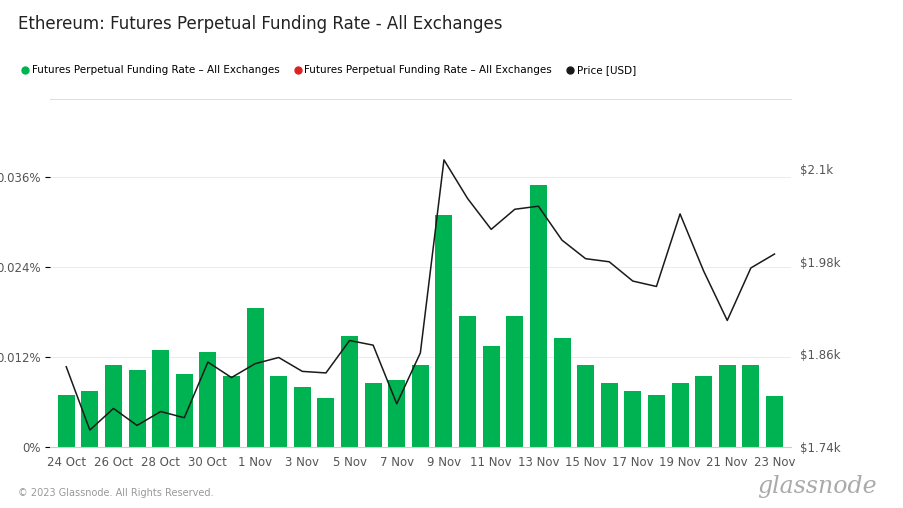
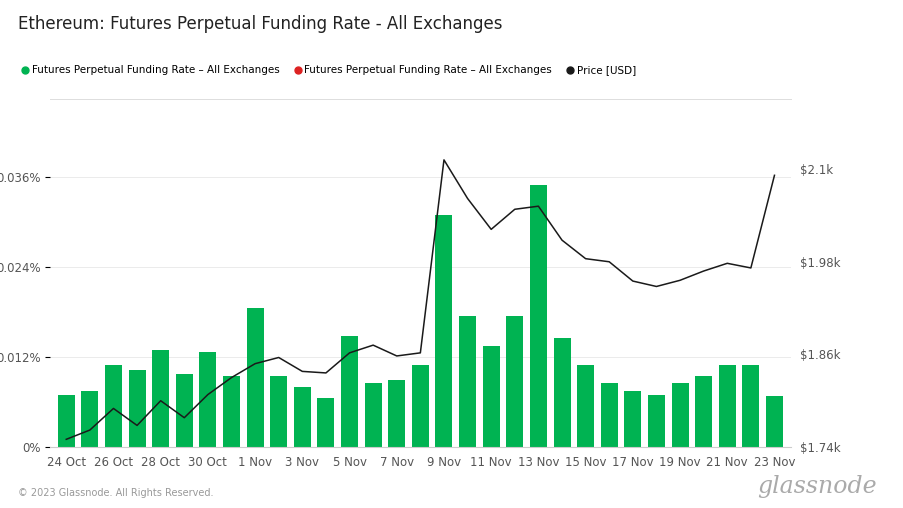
Price [USD]/24 Oct: $1.844k -> $1.750k
Price [USD]/28 Oct: $1.786k -> $1.800k
Price [USD]/30 Oct: $1.850k -> $1.808k
Price [USD]/5 Nov: $1.878k -> $1.862k
Price [USD]/7 Nov: $1.796k -> $1.858k
Price [USD]/19 Nov: $2.042k -> $1.956k
Price [USD]/21 Nov: $1.904k -> $1.978k
Price [USD]/23 Nov: $1.990k -> $2.092k
